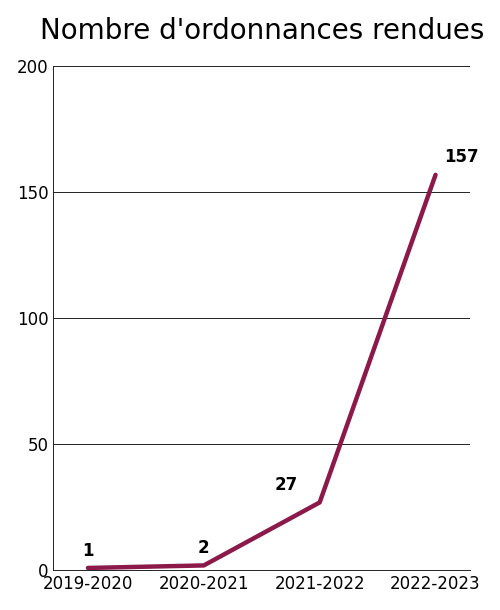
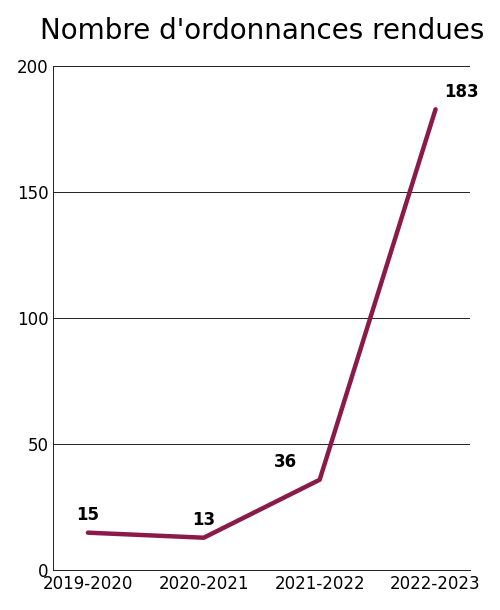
2019-2020: 1 -> 15
2020-2021: 2 -> 13
2021-2022: 27 -> 36
2022-2023: 157 -> 183
